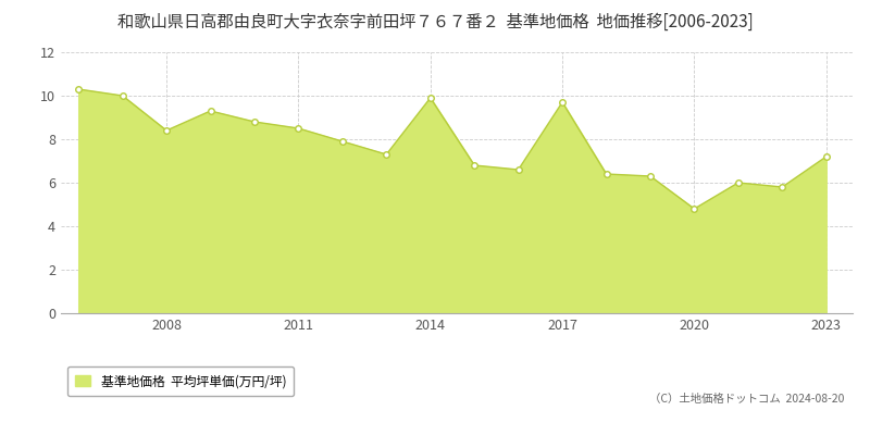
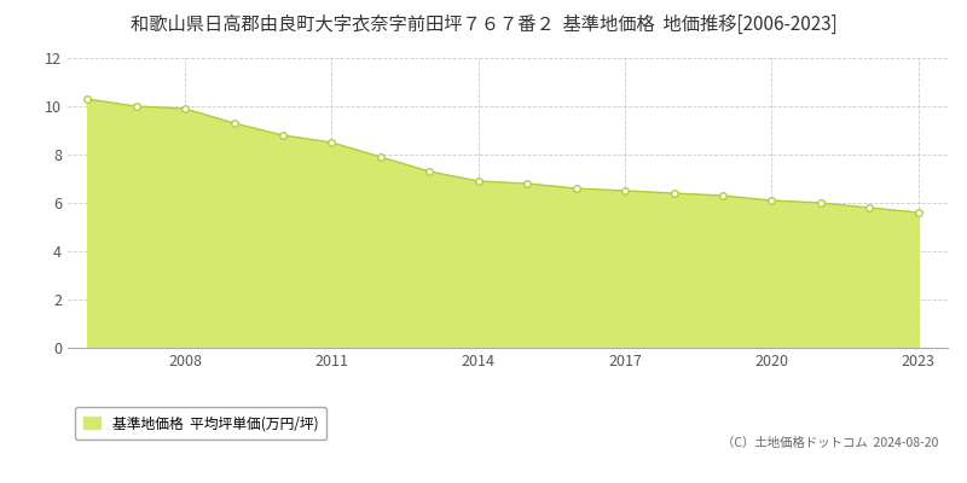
2008: 8.4 -> 9.9
2014: 9.9 -> 6.9
2017: 9.7 -> 6.5
2020: 4.8 -> 6.1
2023: 7.2 -> 5.6
